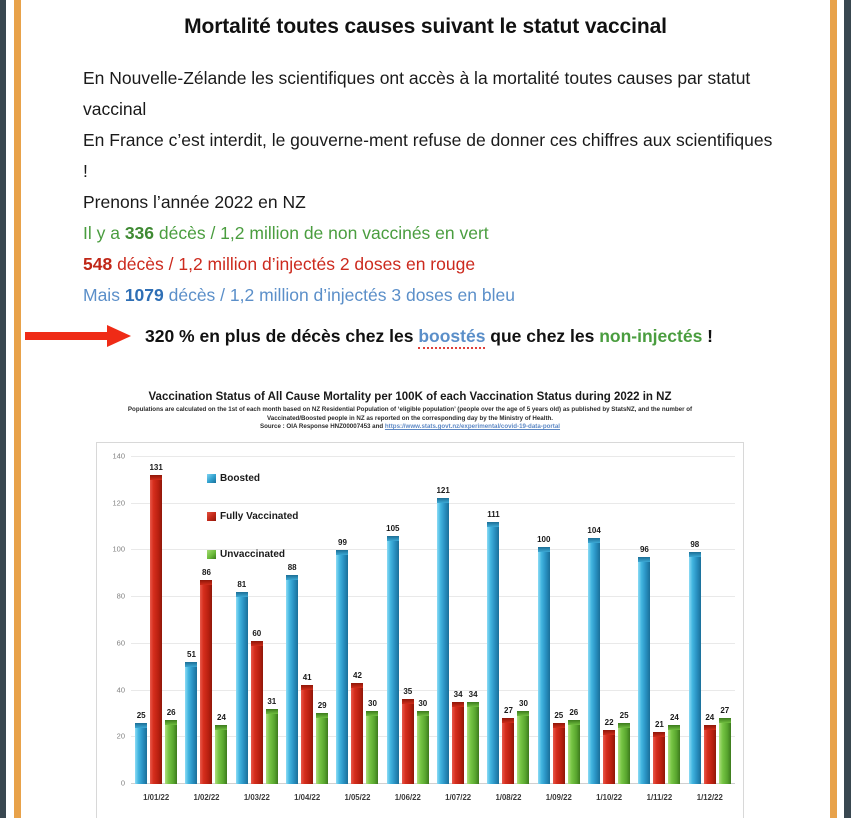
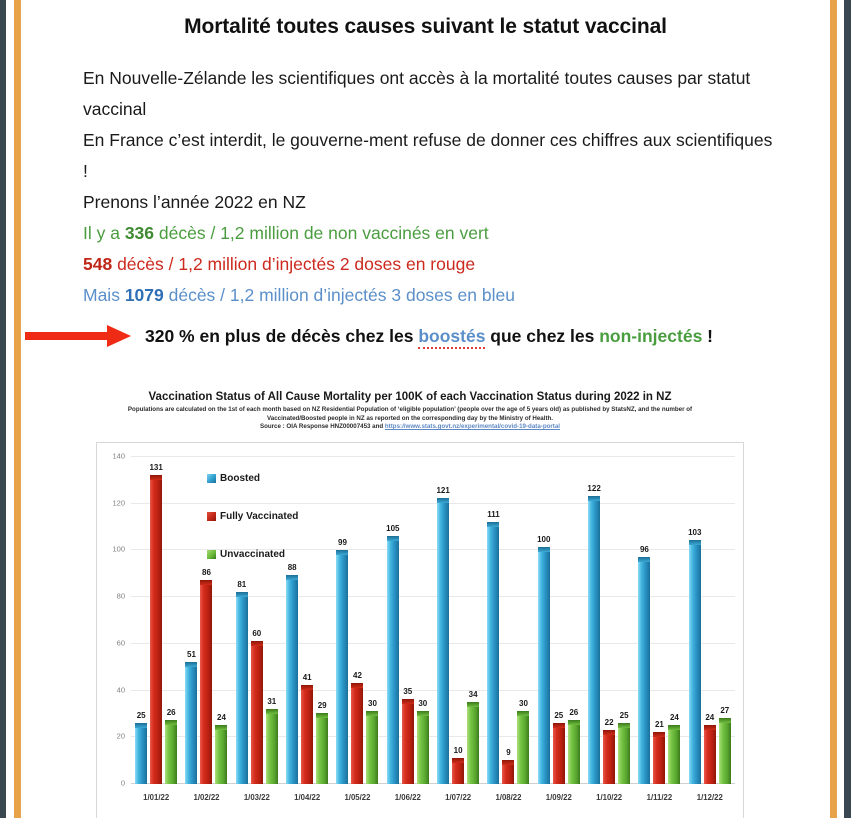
Fully Vaccinated/1/07/22: 34 -> 10
Fully Vaccinated/1/08/22: 27 -> 9
Boosted/1/10/22: 104 -> 122
Boosted/1/12/22: 98 -> 103
